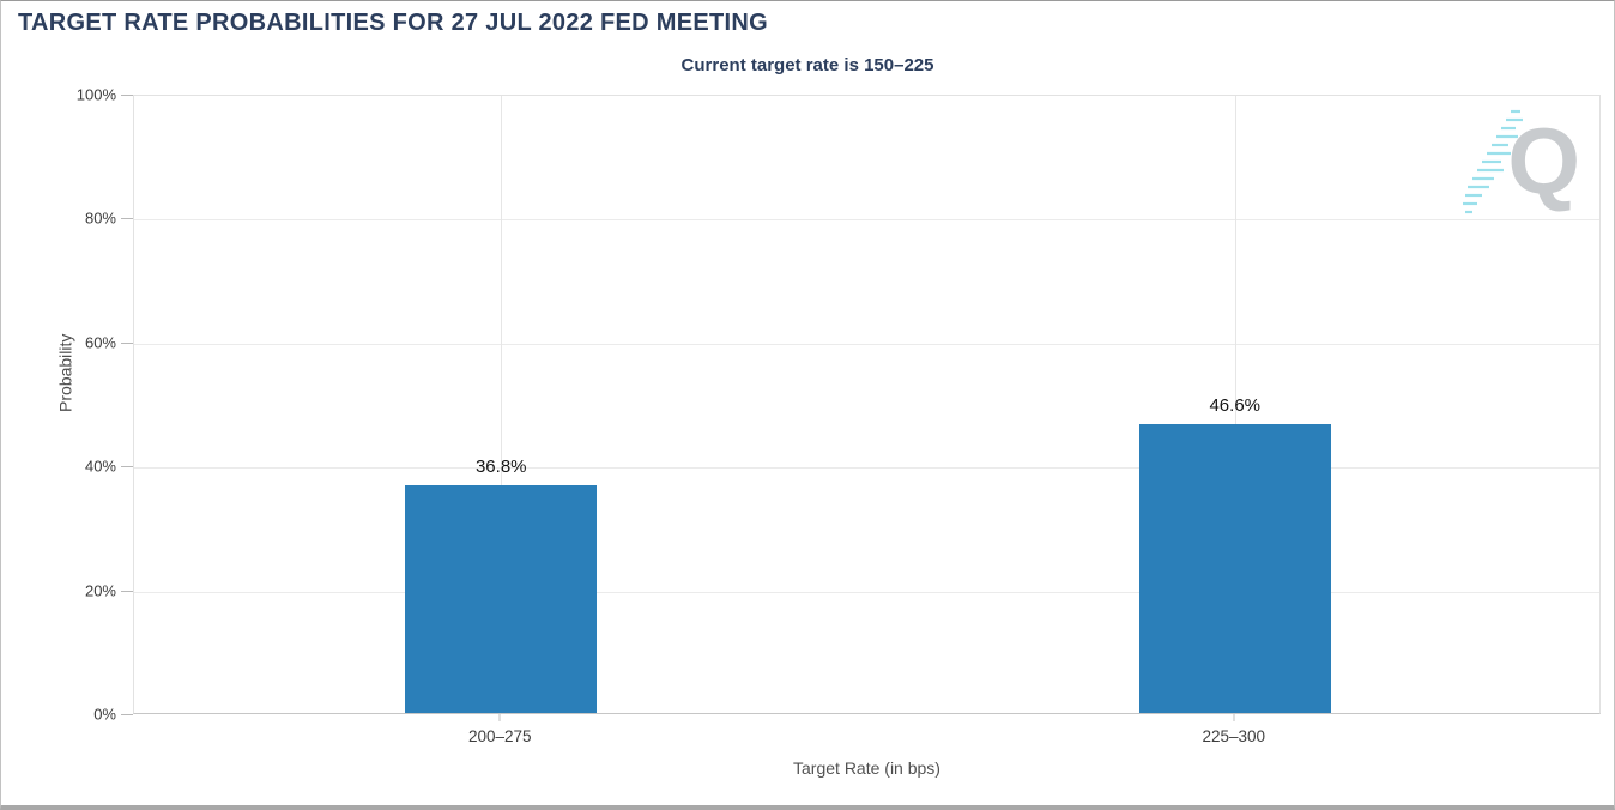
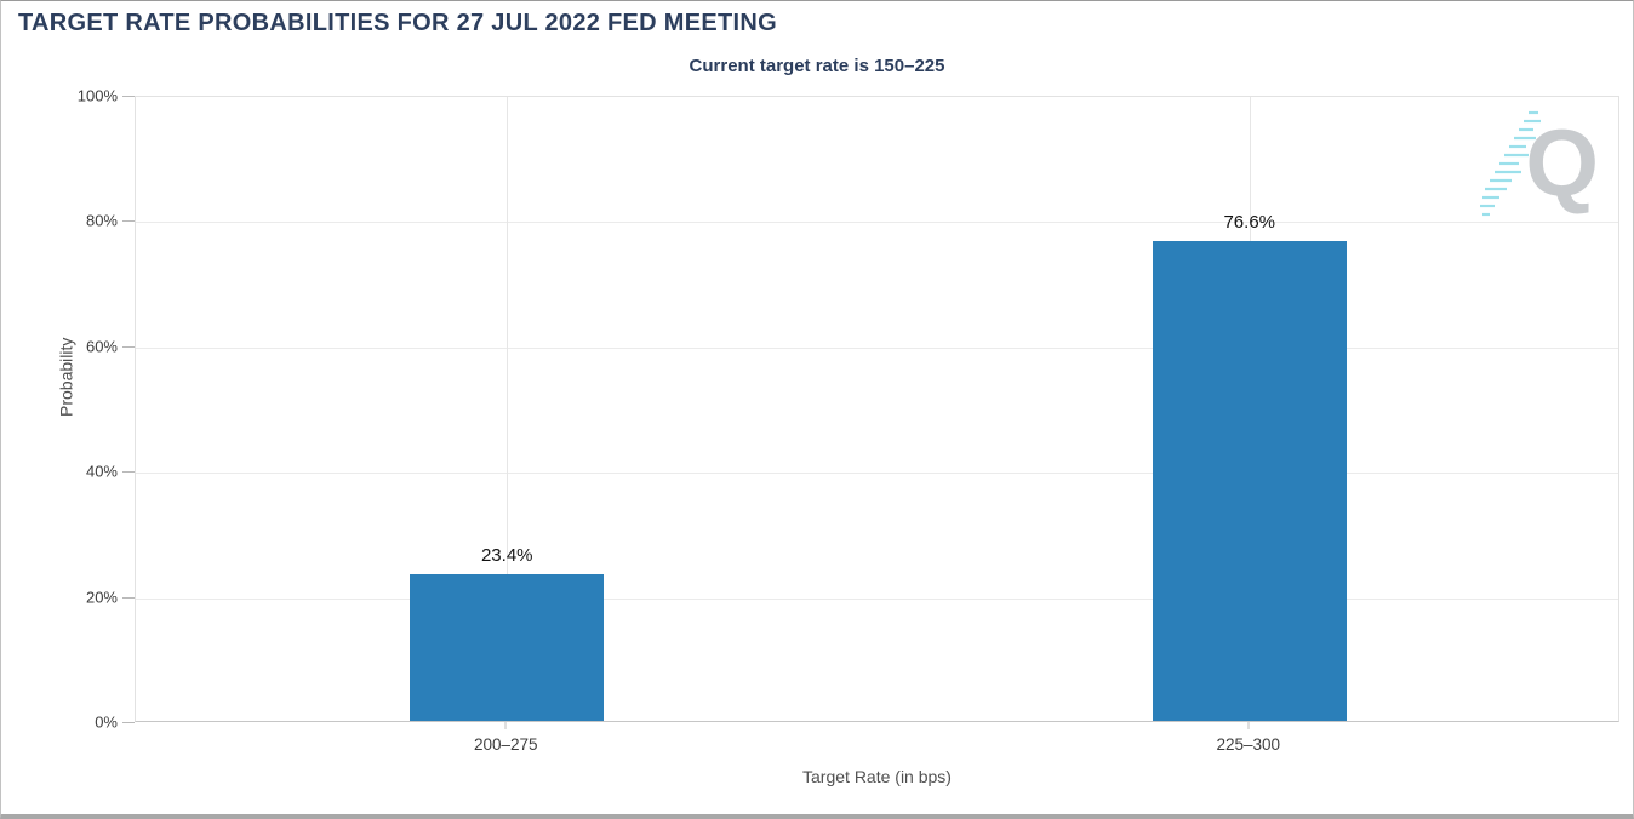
200–275: 36.8% -> 23.4%
225–300: 46.6% -> 76.6%
